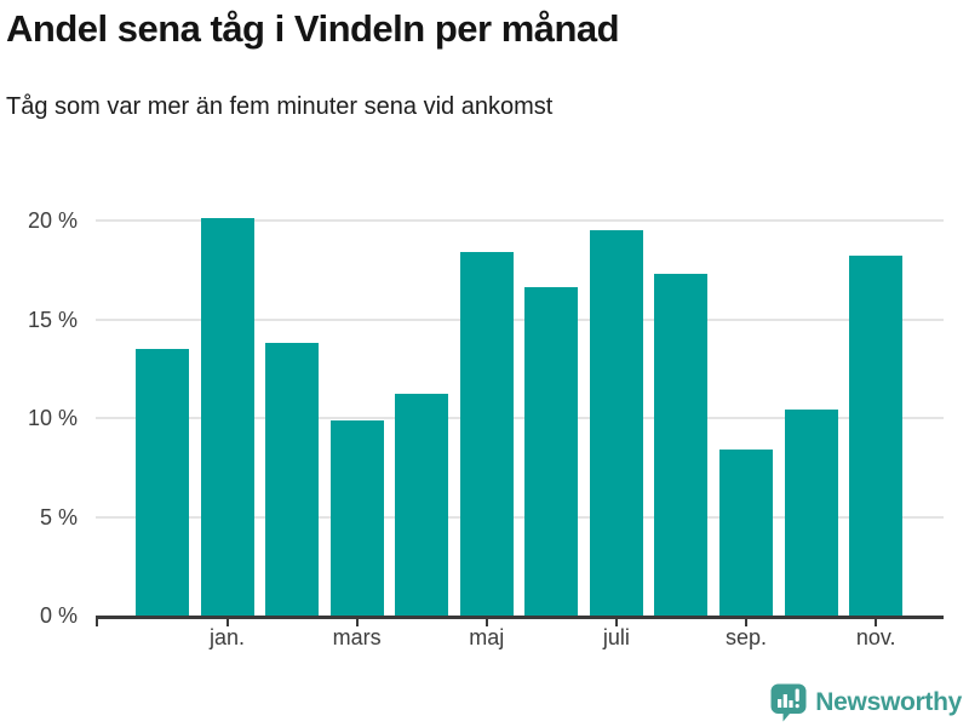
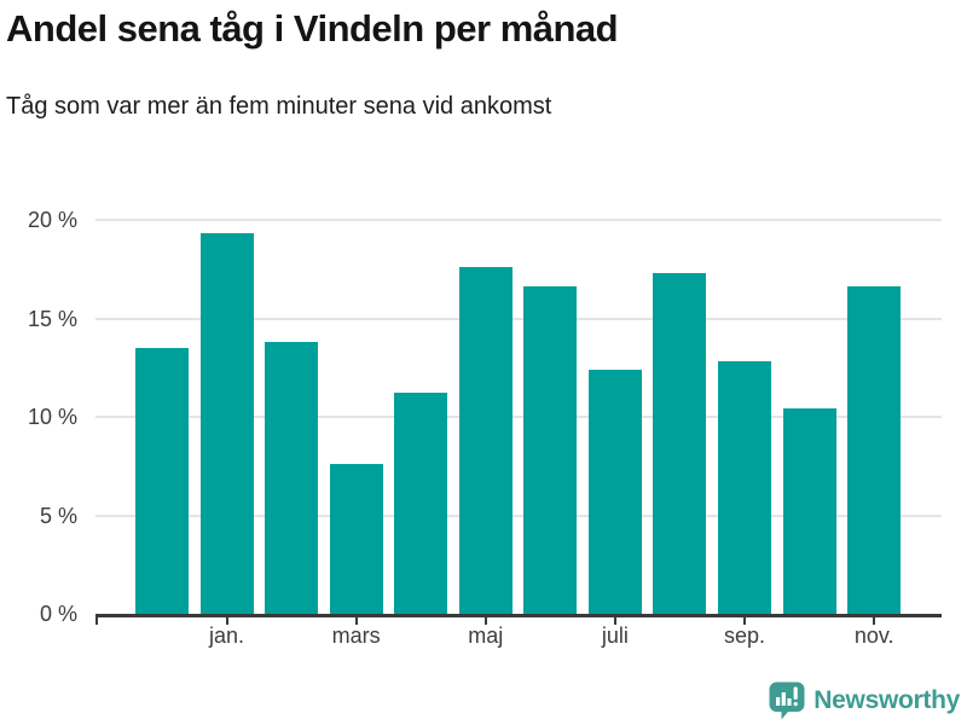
jan.: 20.1% -> 19.3%
mars: 9.9% -> 7.6%
maj: 18.4% -> 17.6%
juli: 19.5% -> 12.4%
sep.: 8.4% -> 12.8%
nov.: 18.2% -> 16.6%
